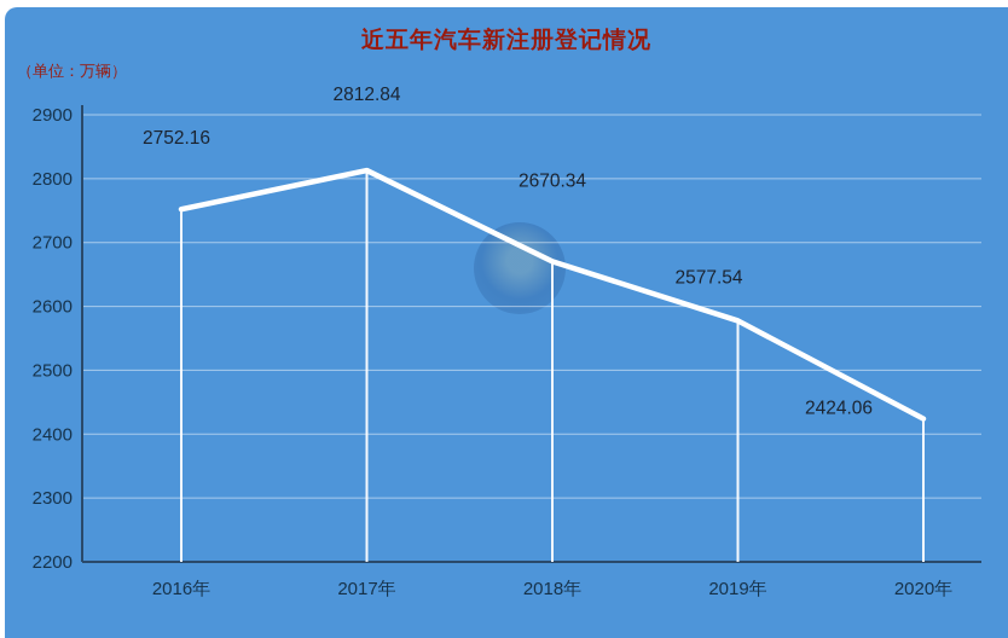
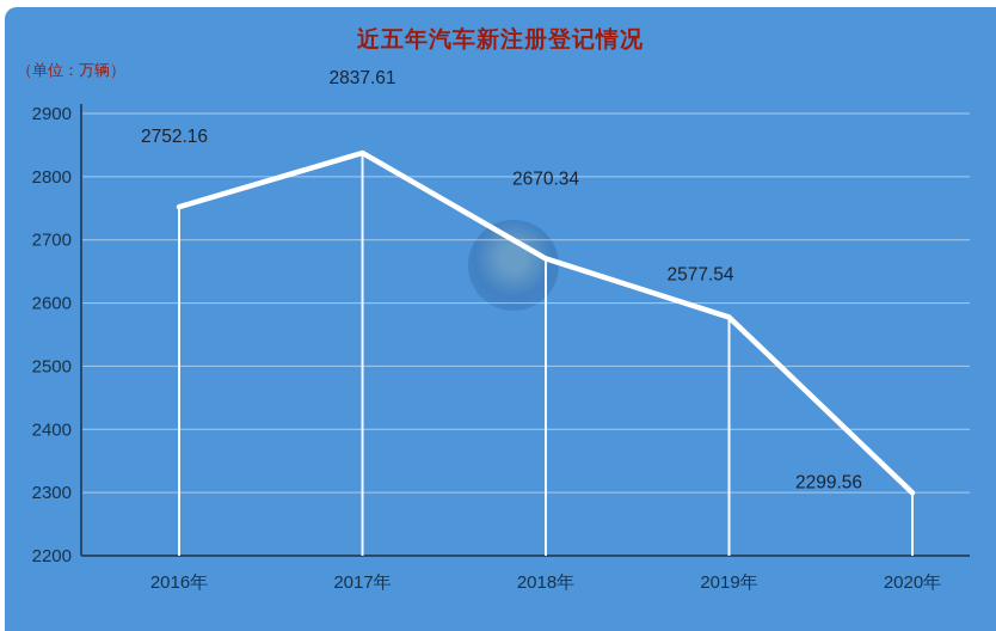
2017年: 2812.84 -> 2837.61
2020年: 2424.06 -> 2299.56
